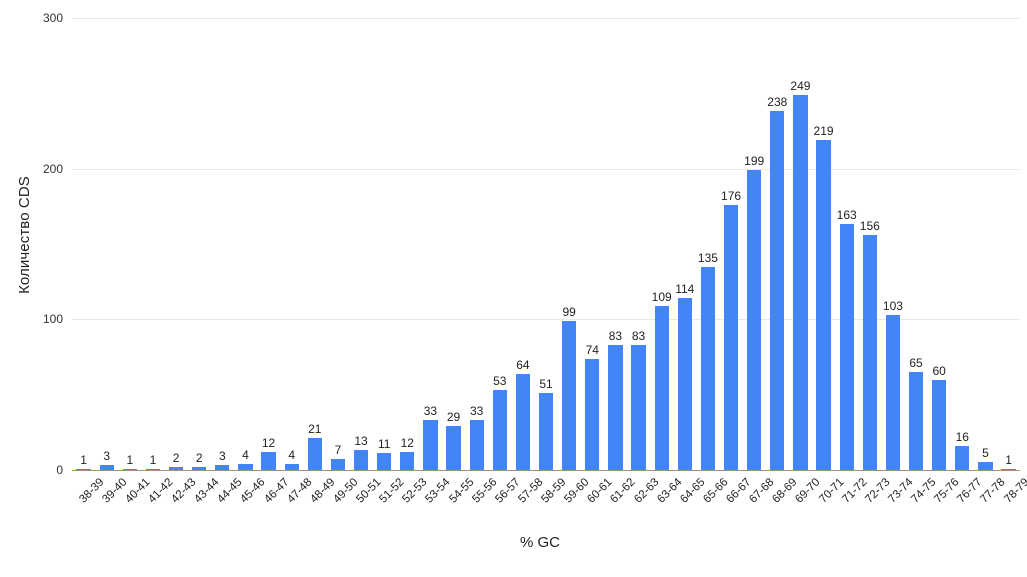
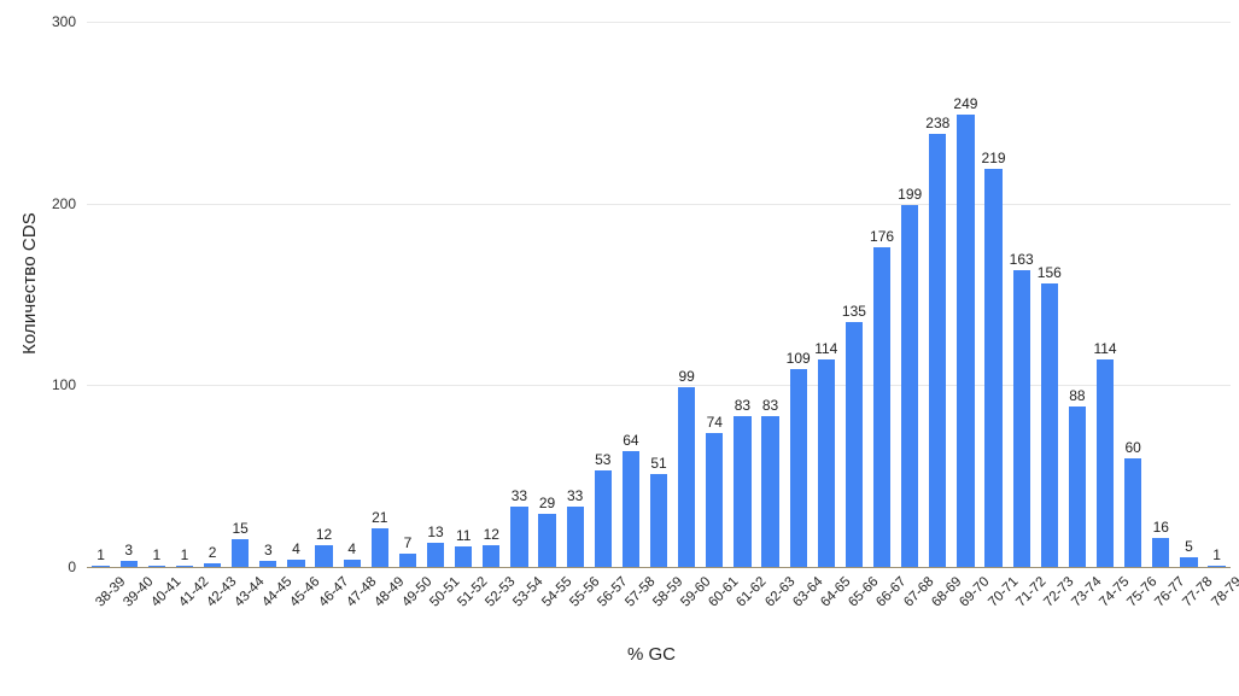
43-44: 2 -> 15
73-74: 103 -> 88
74-75: 65 -> 114
